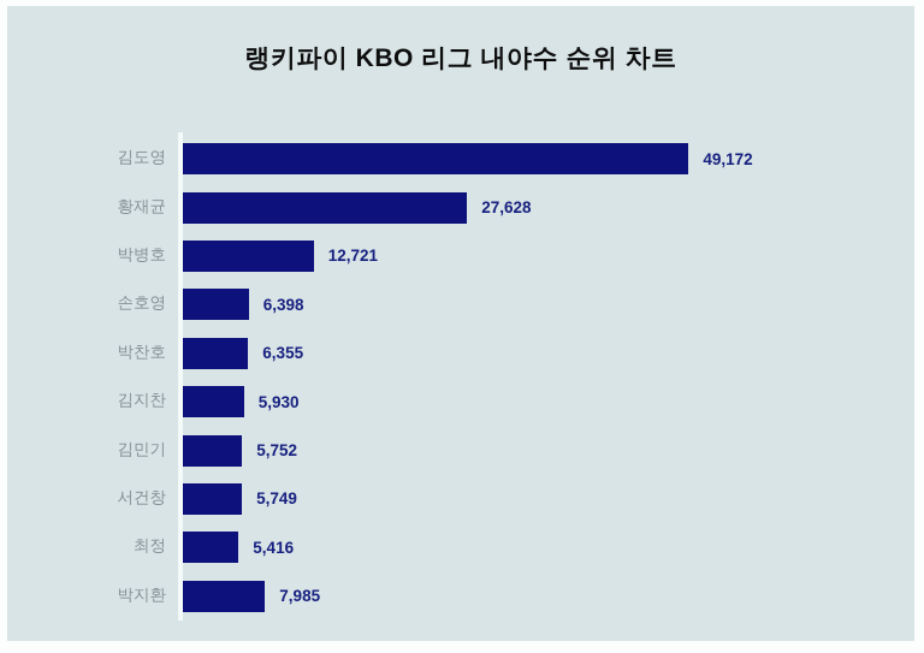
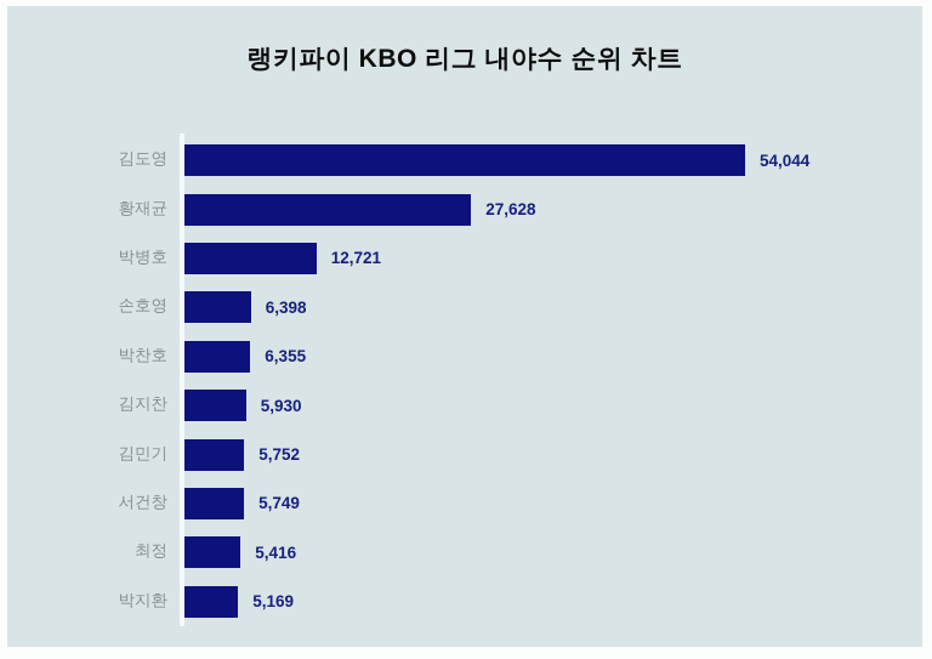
김도영: 49,172 -> 54,044
박지환: 7,985 -> 5,169
